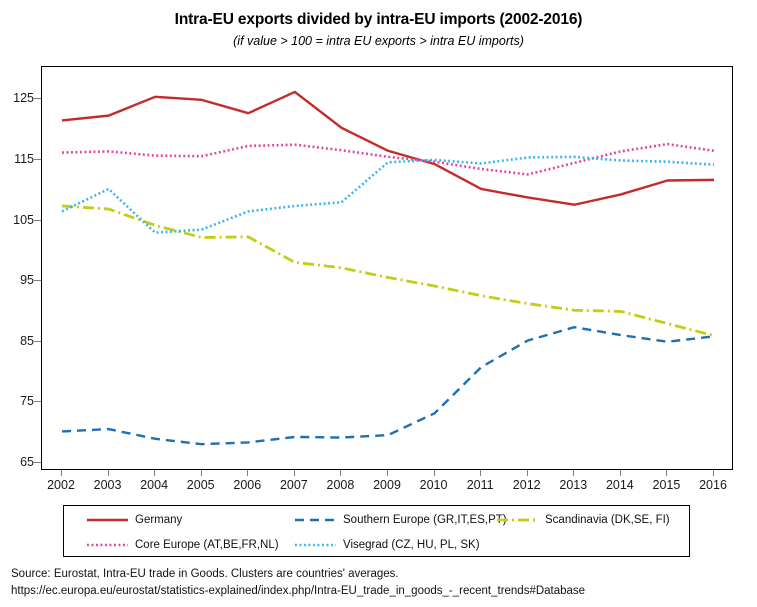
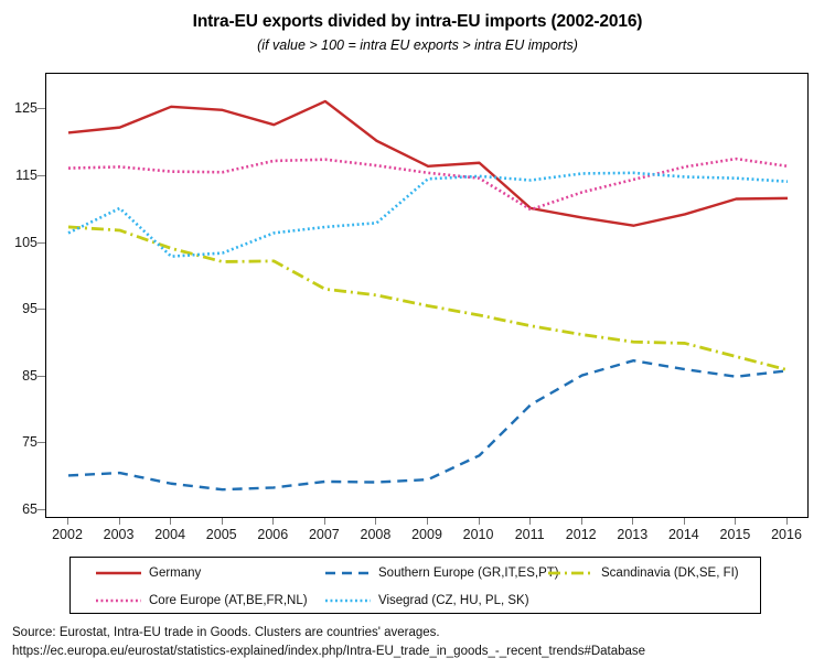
Germany/2010: 114 -> 117
Core Europe (AT,BE,FR,NL)/2011: 114 -> 110
